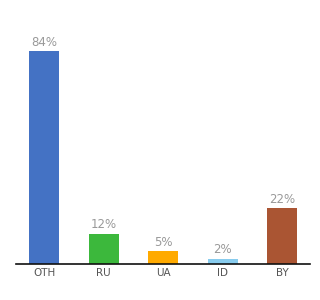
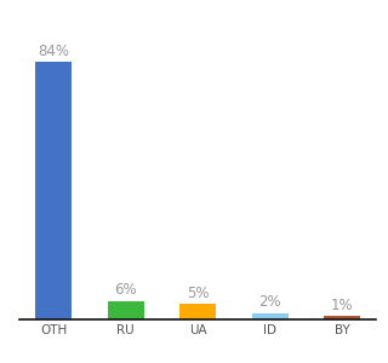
RU: 12% -> 6%
BY: 22% -> 1%
